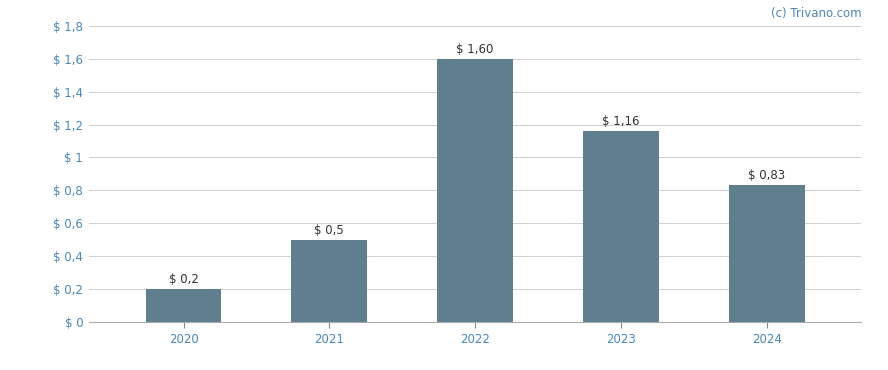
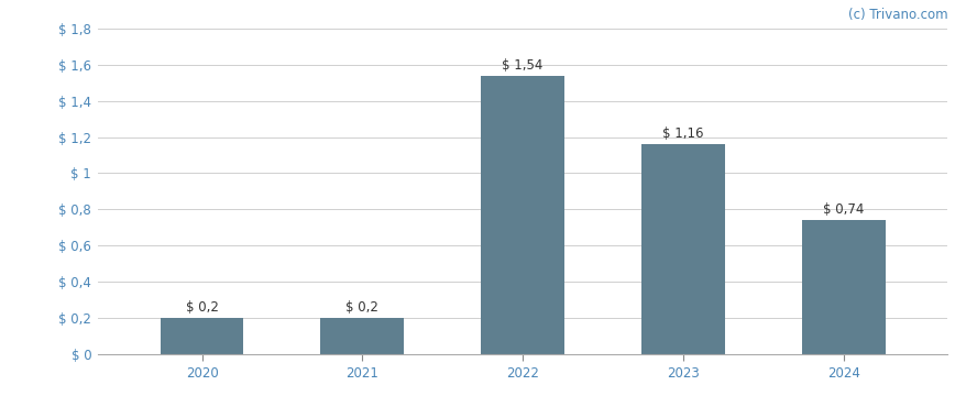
2021: 0,5 -> 0,2
2022: 1,60 -> 1,54
2024: 0,83 -> 0,74
